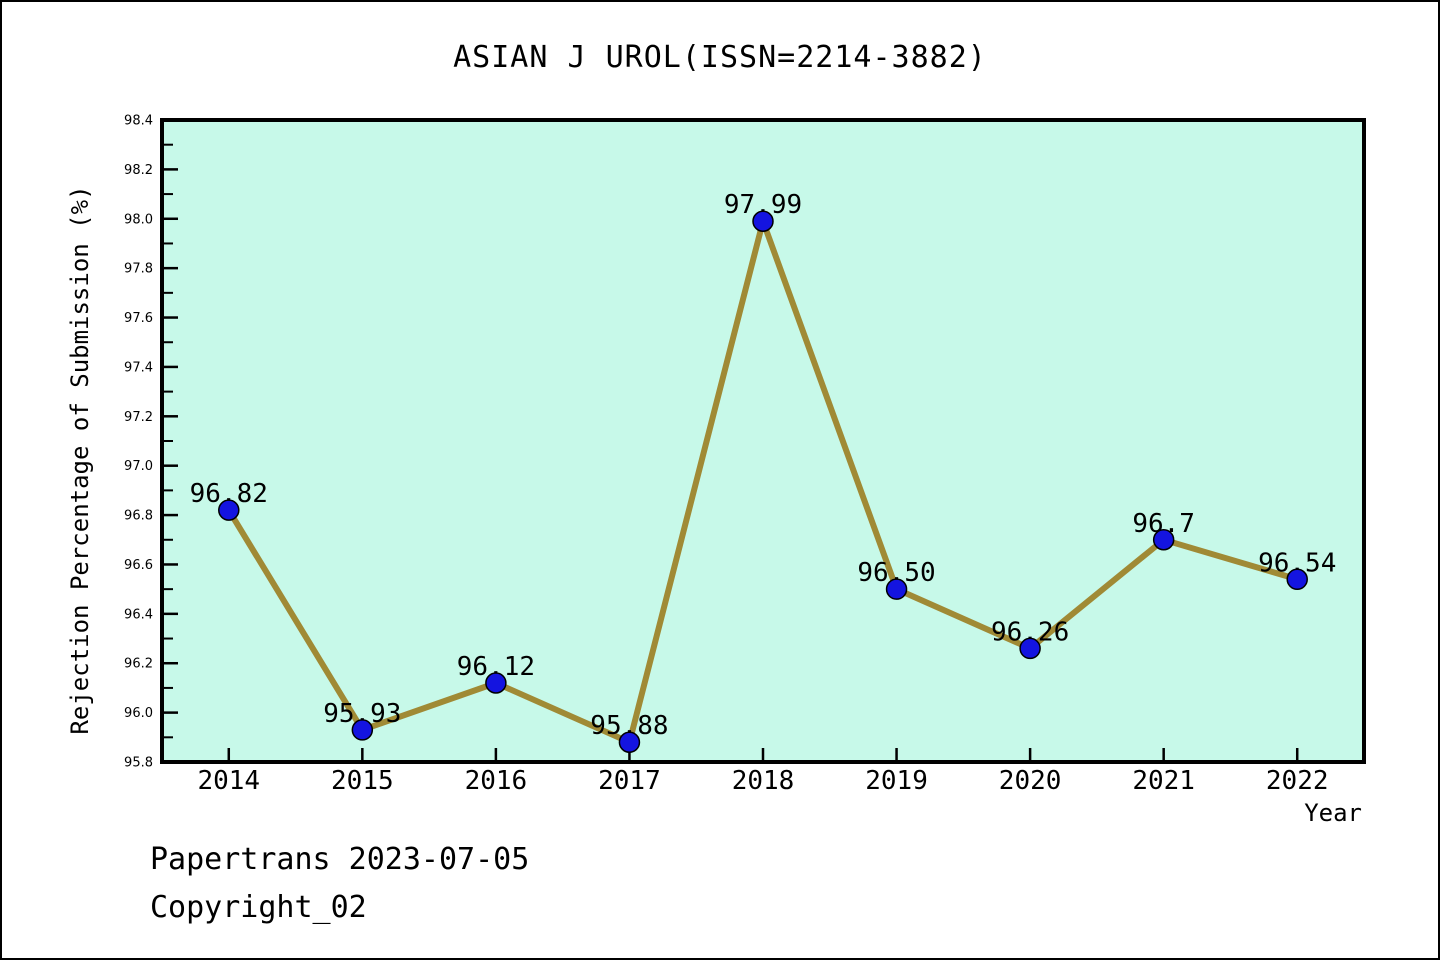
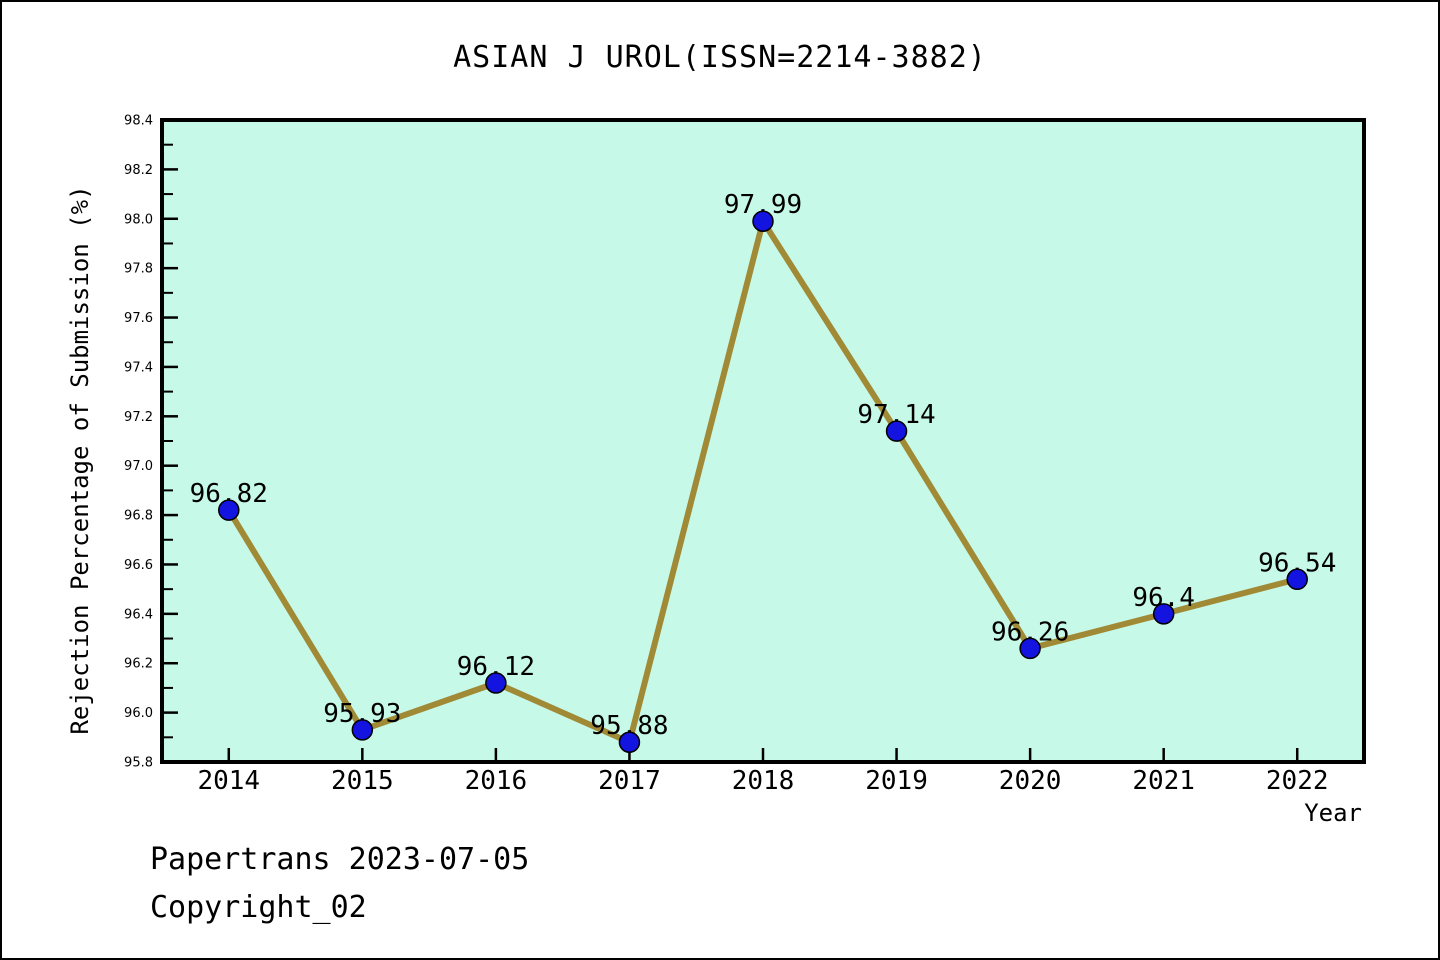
2019: 96.50 -> 97.14
2021: 96.7 -> 96.4
